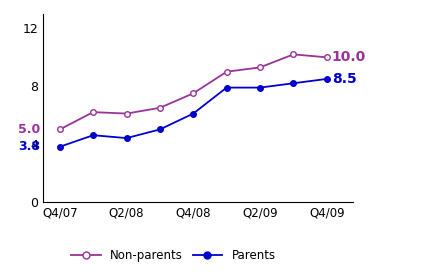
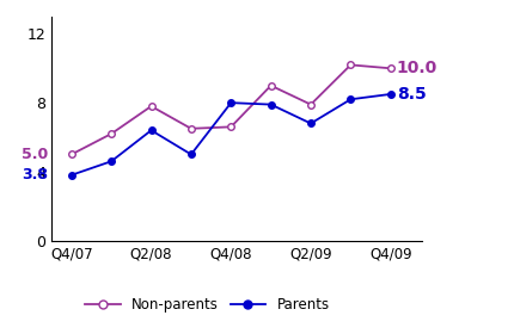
Non-parents/Q2/08: 6.1 -> 7.8
Parents/Q2/08: 4.4 -> 6.4
Non-parents/Q4/08: 7.5 -> 6.6
Parents/Q4/08: 6.1 -> 8.0
Non-parents/Q2/09: 9.3 -> 7.9
Parents/Q2/09: 7.9 -> 6.8
